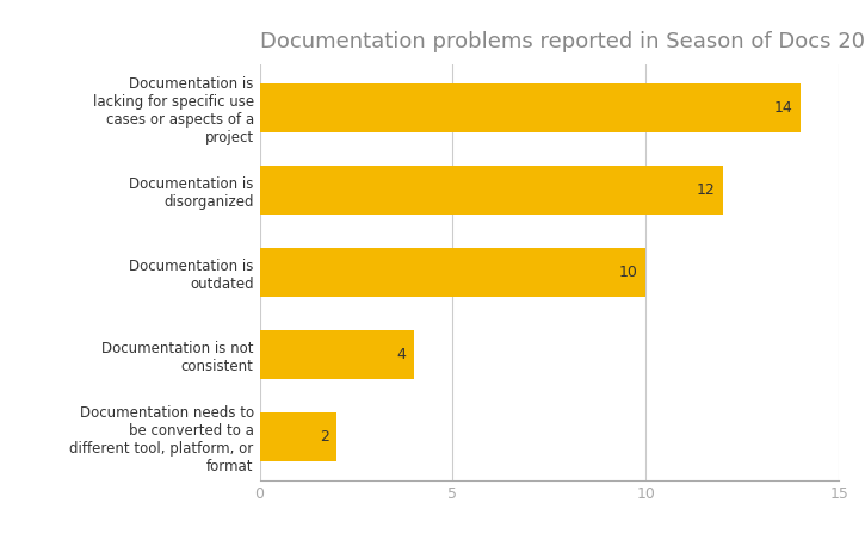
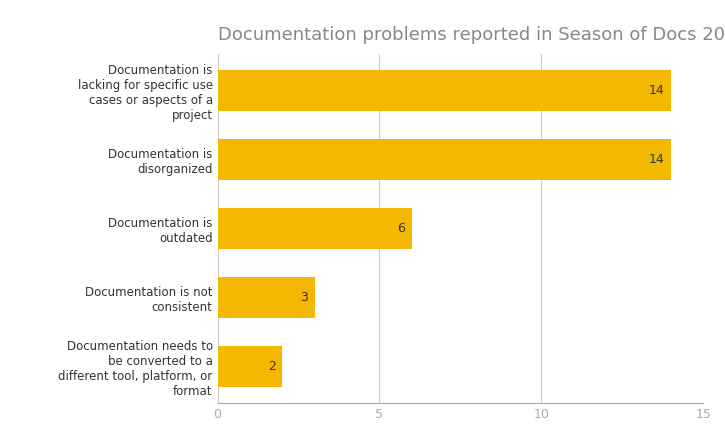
Documentation is disorganized: 12 -> 14
Documentation is outdated: 10 -> 6
Documentation is not consistent: 4 -> 3
